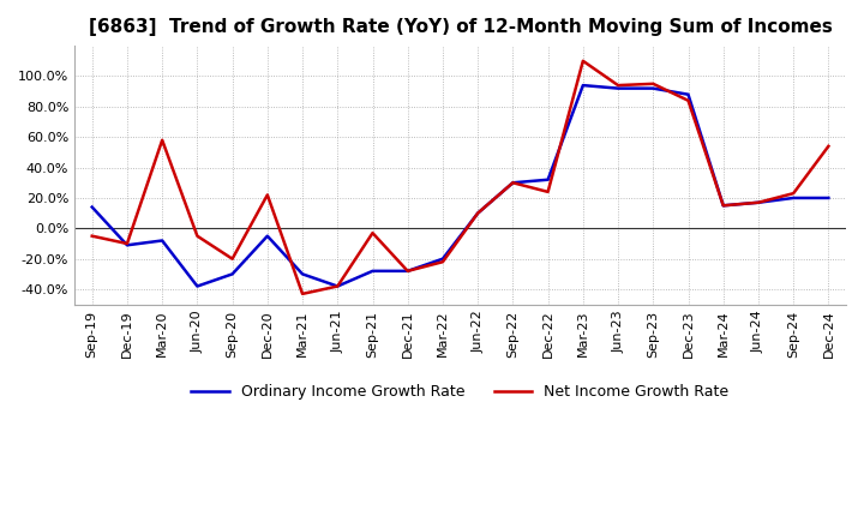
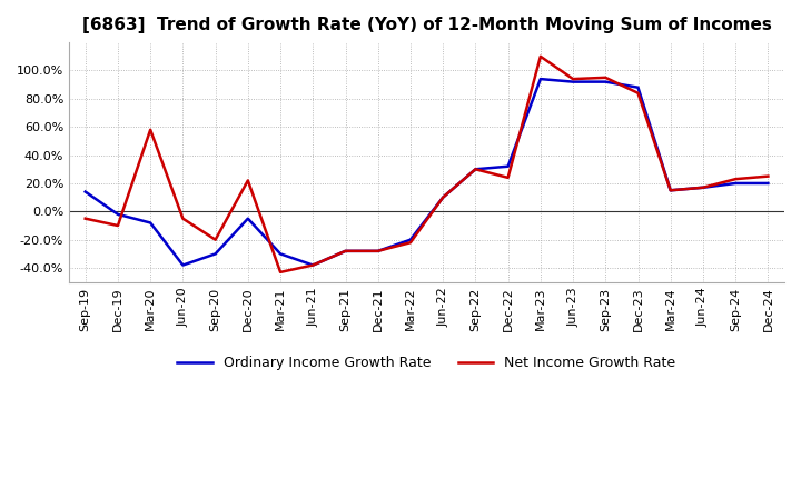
Ordinary Income Growth Rate/Dec-19: -11% -> -2%
Net Income Growth Rate/Sep-21: -3% -> -28%
Net Income Growth Rate/Dec-24: 54% -> 25%
